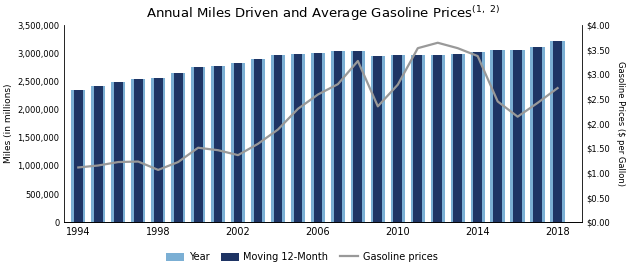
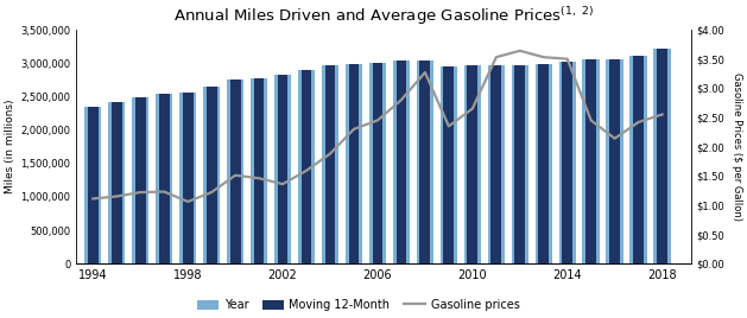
Gasoline prices/2006: $2.59 -> $2.45
Gasoline prices/2010: $2.79 -> $2.65
Gasoline prices/2014: $3.37 -> $3.50
Gasoline prices/2018: $2.72 -> $2.55
